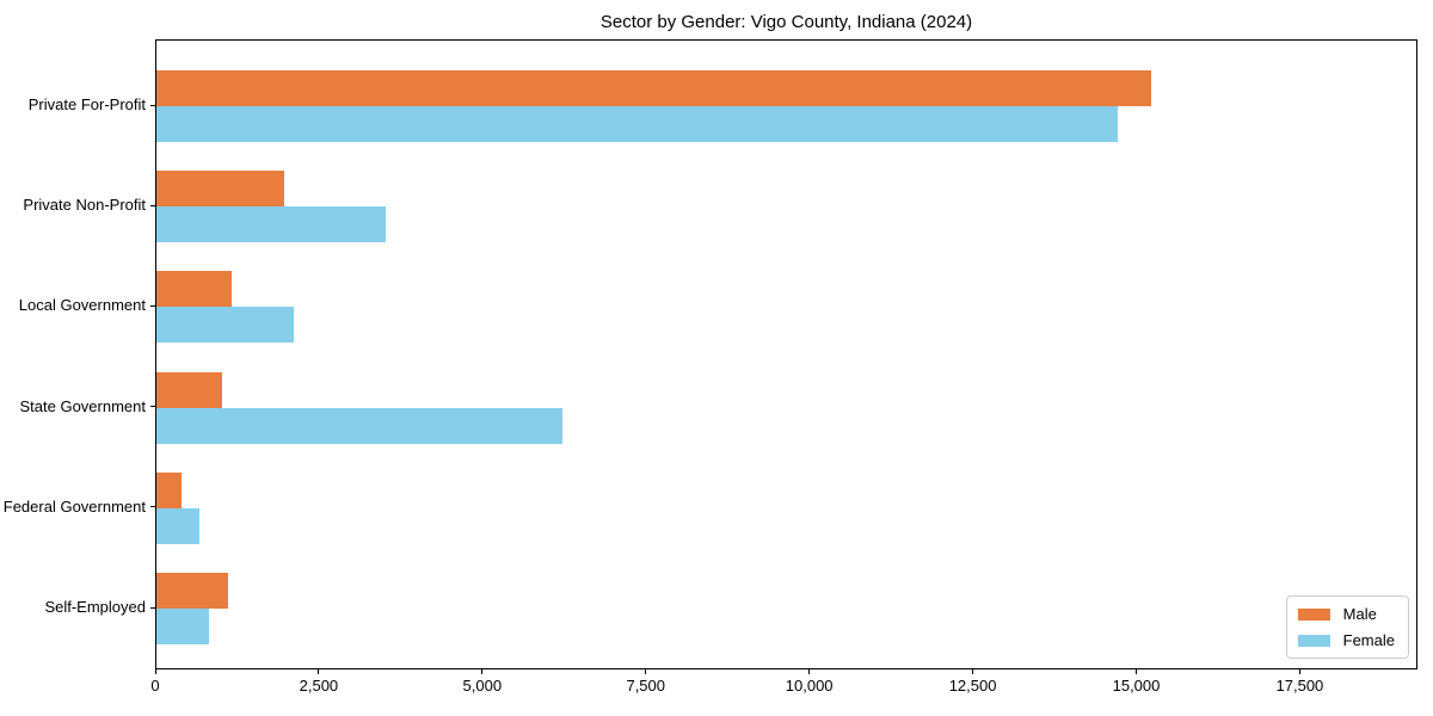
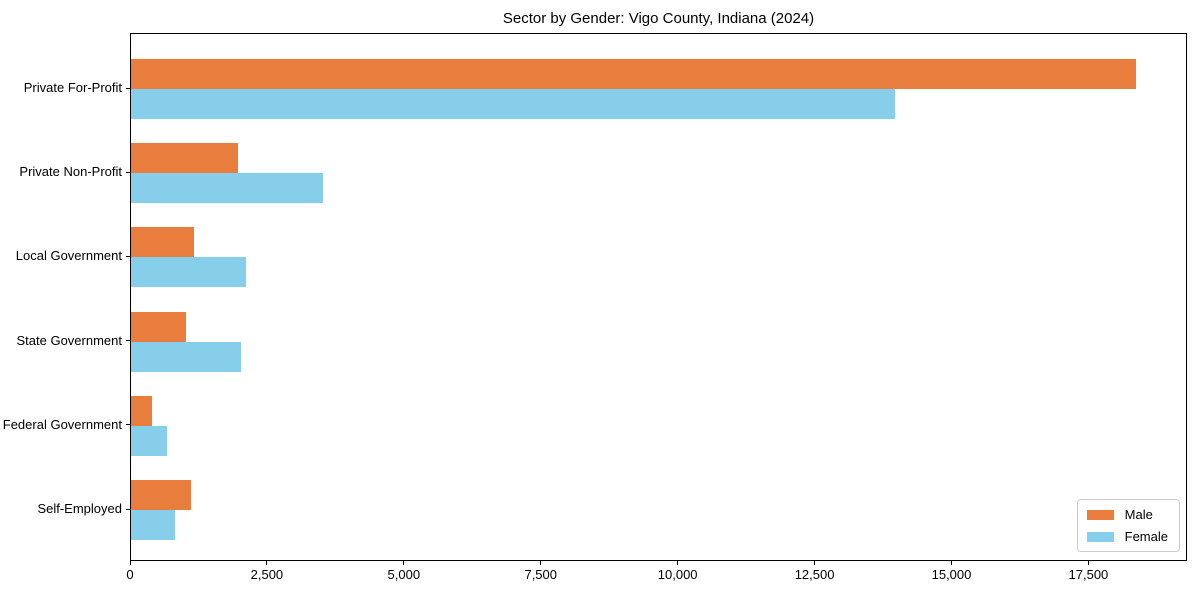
Male/Private For-Profit: 15200 -> 18400
Female/Private For-Profit: 14700 -> 14000
Female/State Government: 6200 -> 2000
